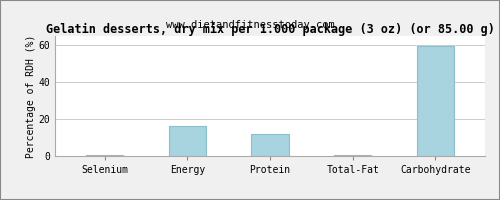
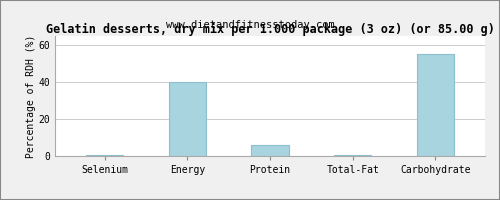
Energy: 16 -> 40
Protein: 12 -> 6
Carbohydrate: 60 -> 55
